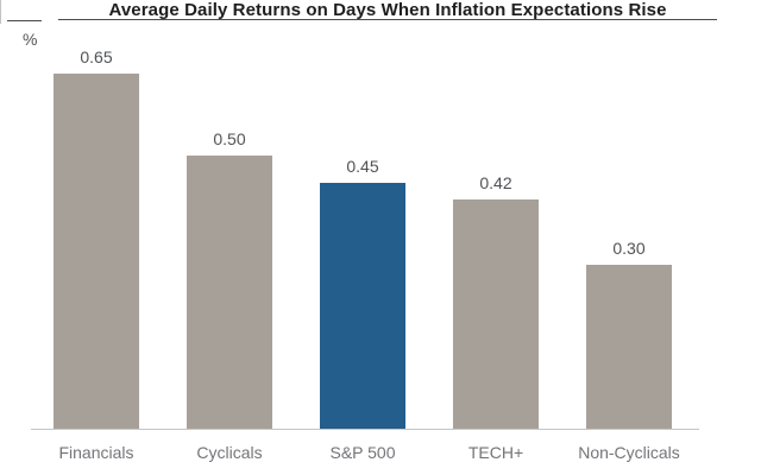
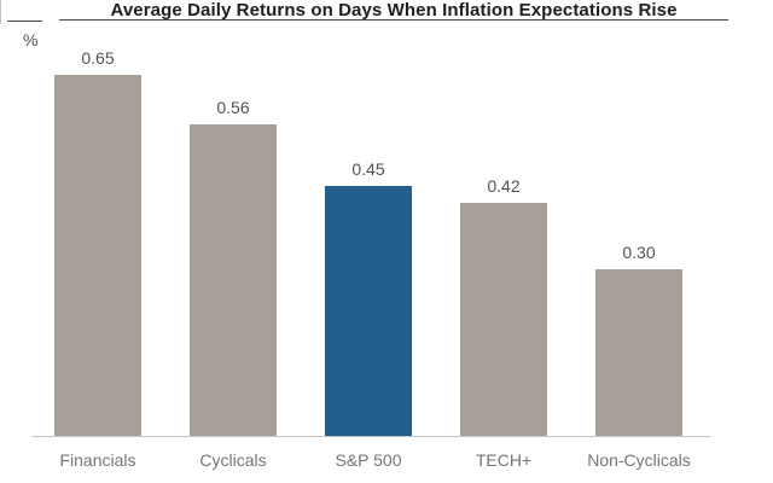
Cyclicals: 0.50 -> 0.56
